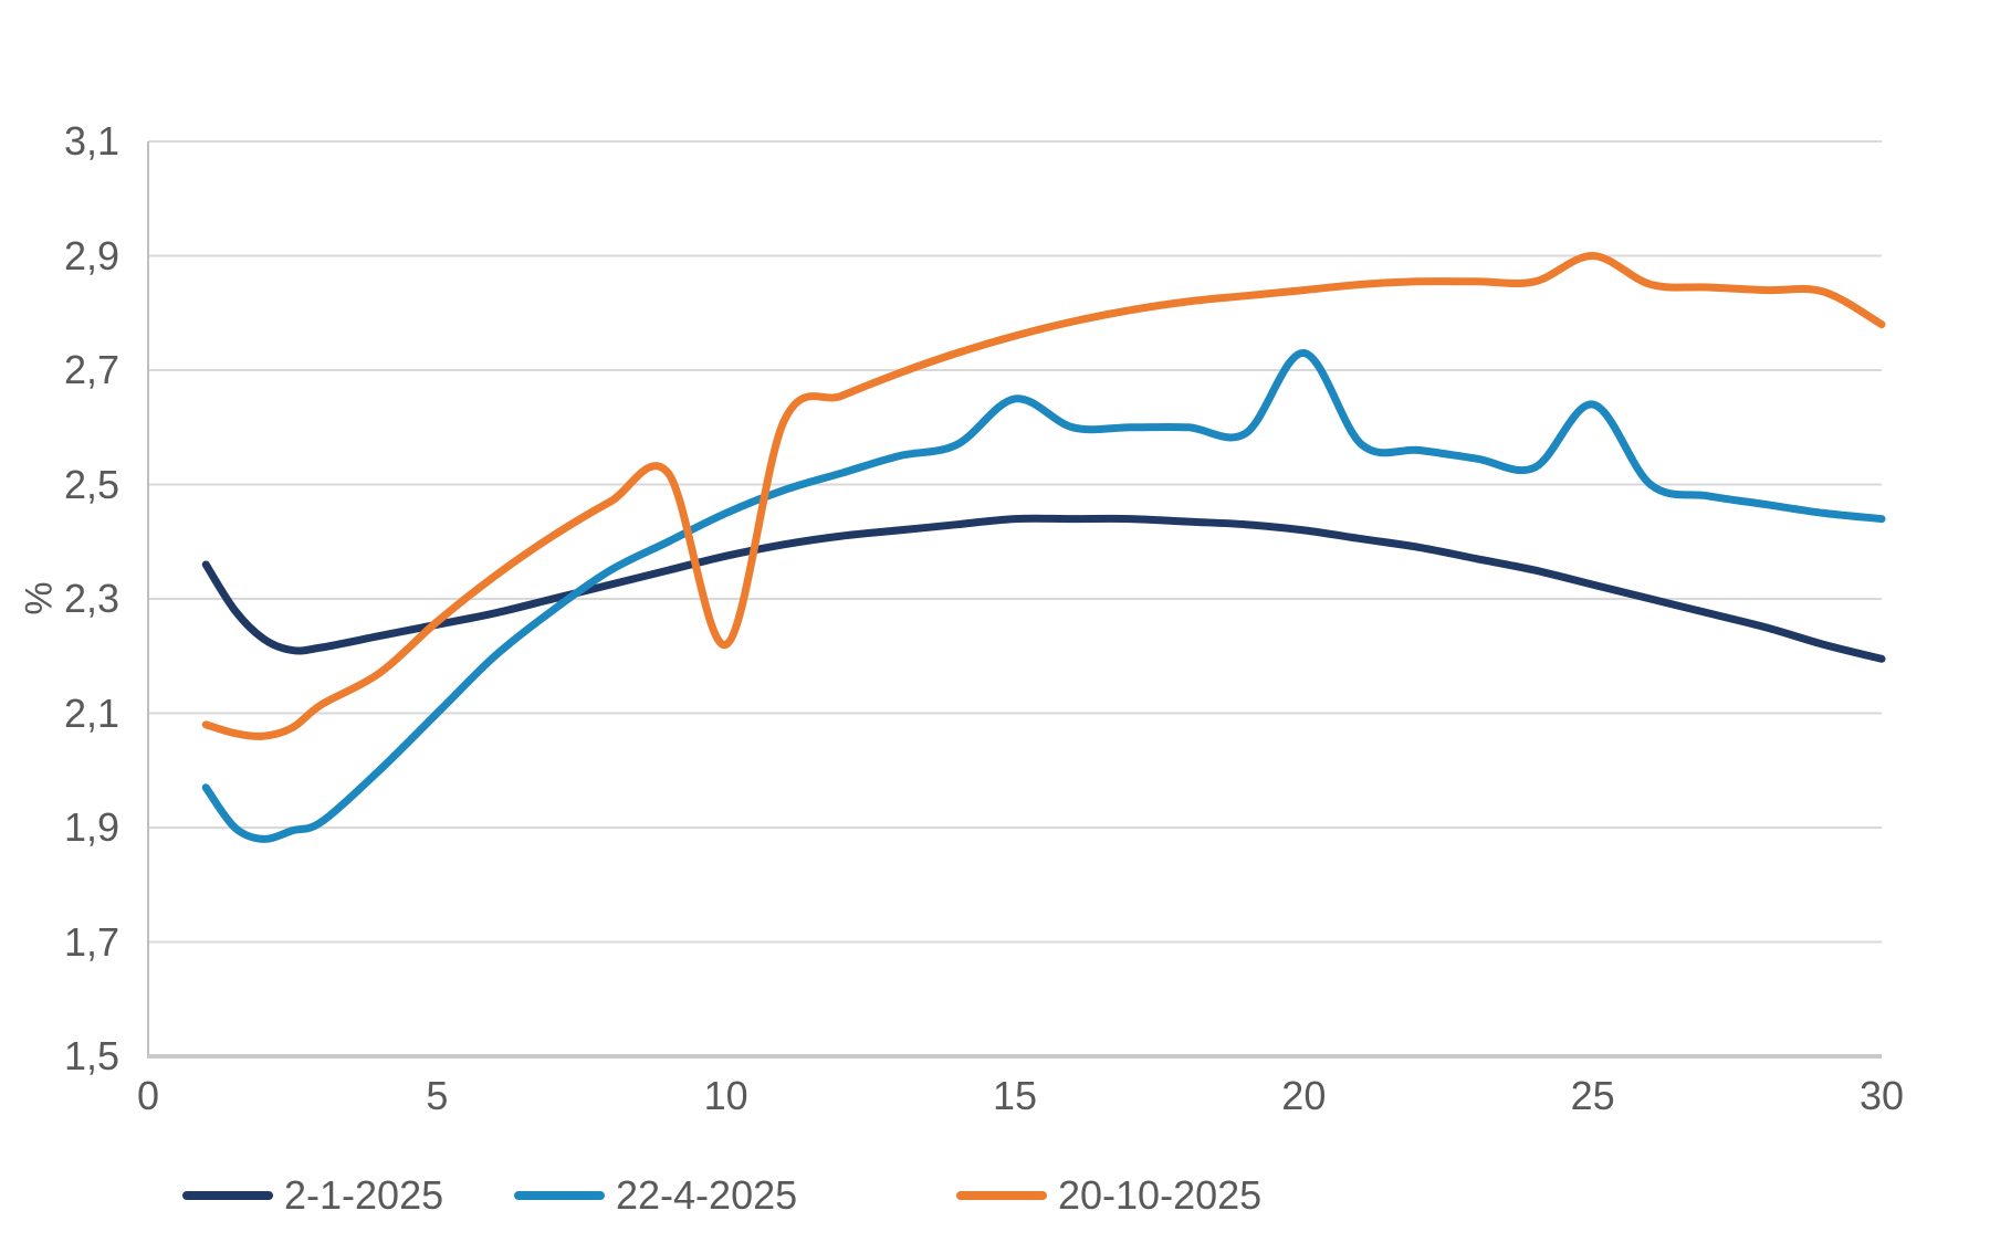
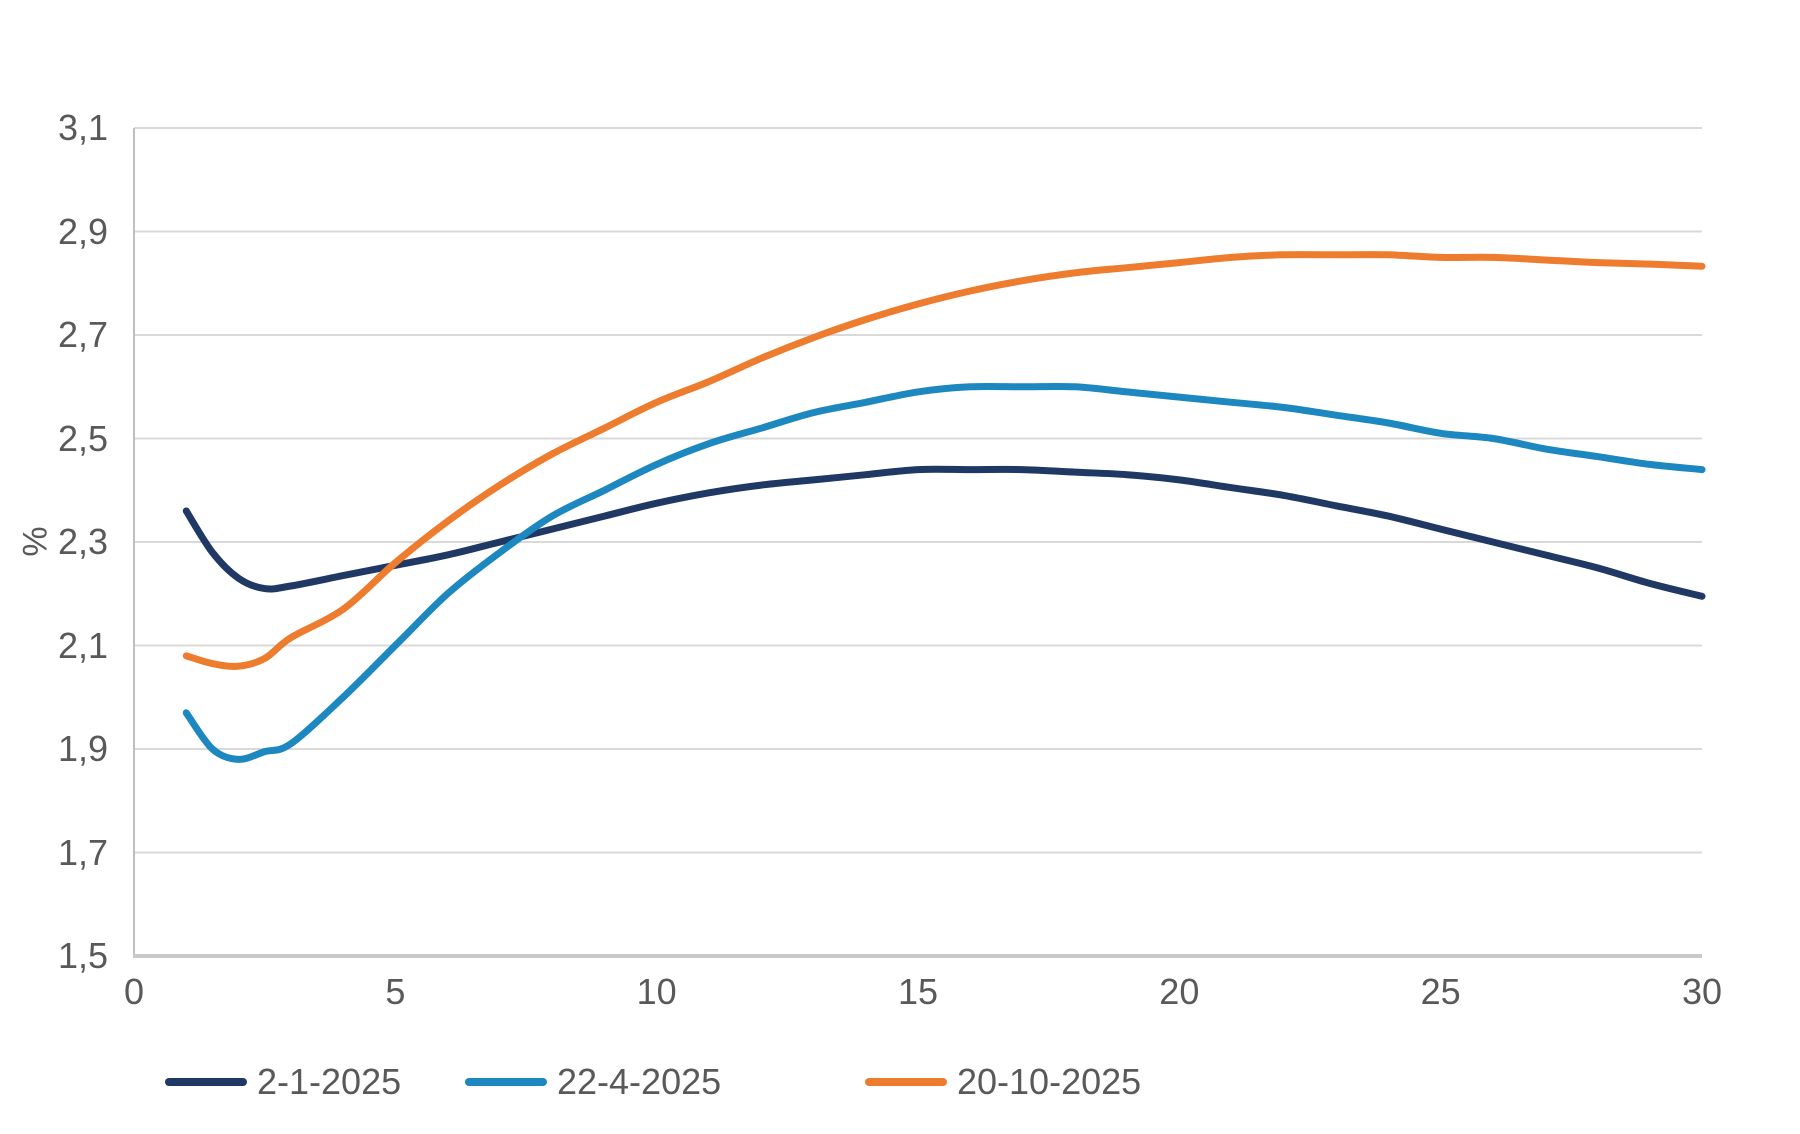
20-10-2025/10: 2,22 -> 2,57
22-4-2025/15: 2,65 -> 2,59
22-4-2025/20: 2,73 -> 2,58
22-4-2025/25: 2,64 -> 2,51
20-10-2025/25: 2,90 -> 2,85
20-10-2025/30: 2,78 -> 2,83
